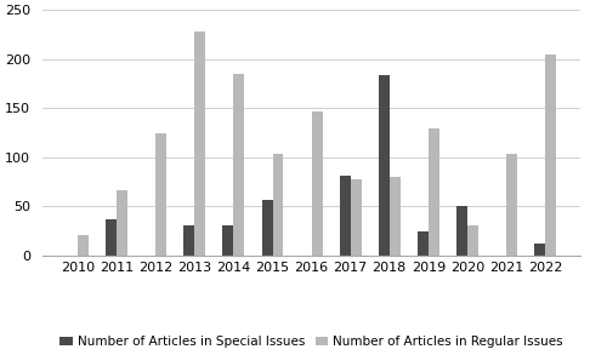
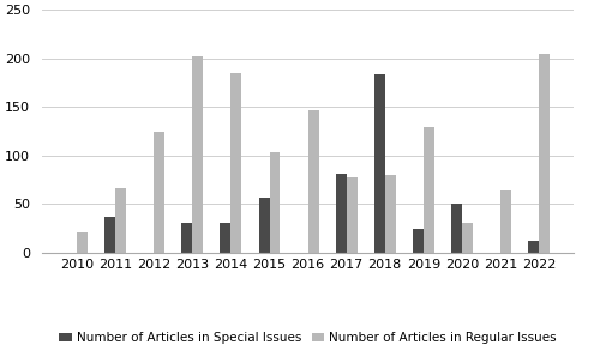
Number of Articles in Regular Issues/2013: 228 -> 202
Number of Articles in Regular Issues/2021: 103 -> 64
